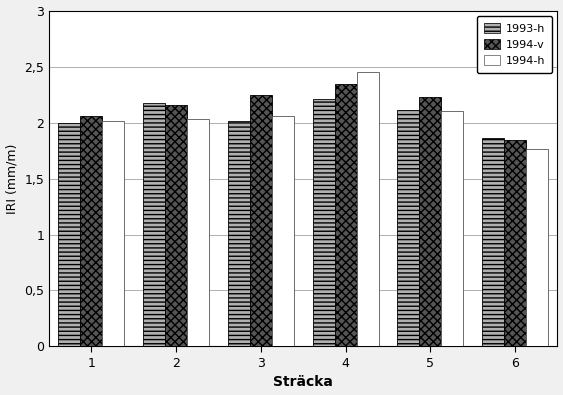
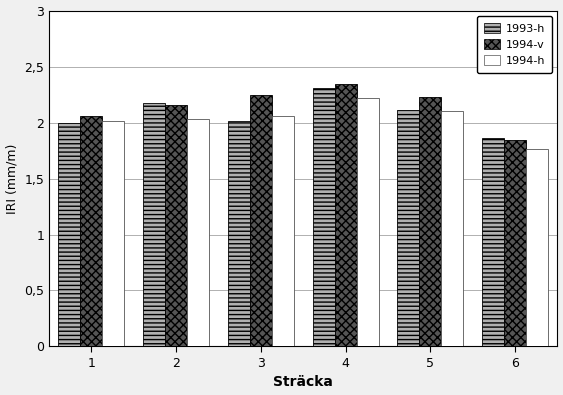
1993-h/4: 2,21 -> 2,31
1994-h/4: 2,45 -> 2,22
